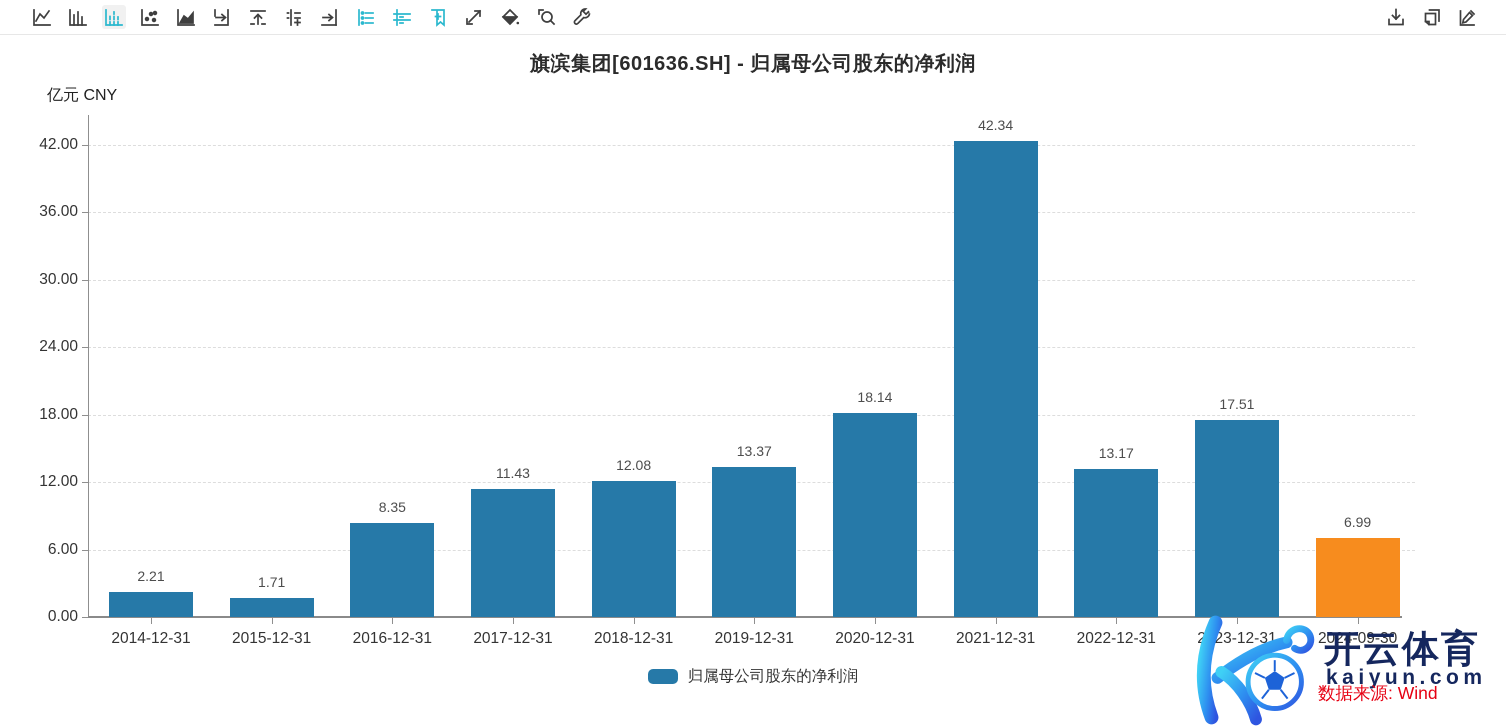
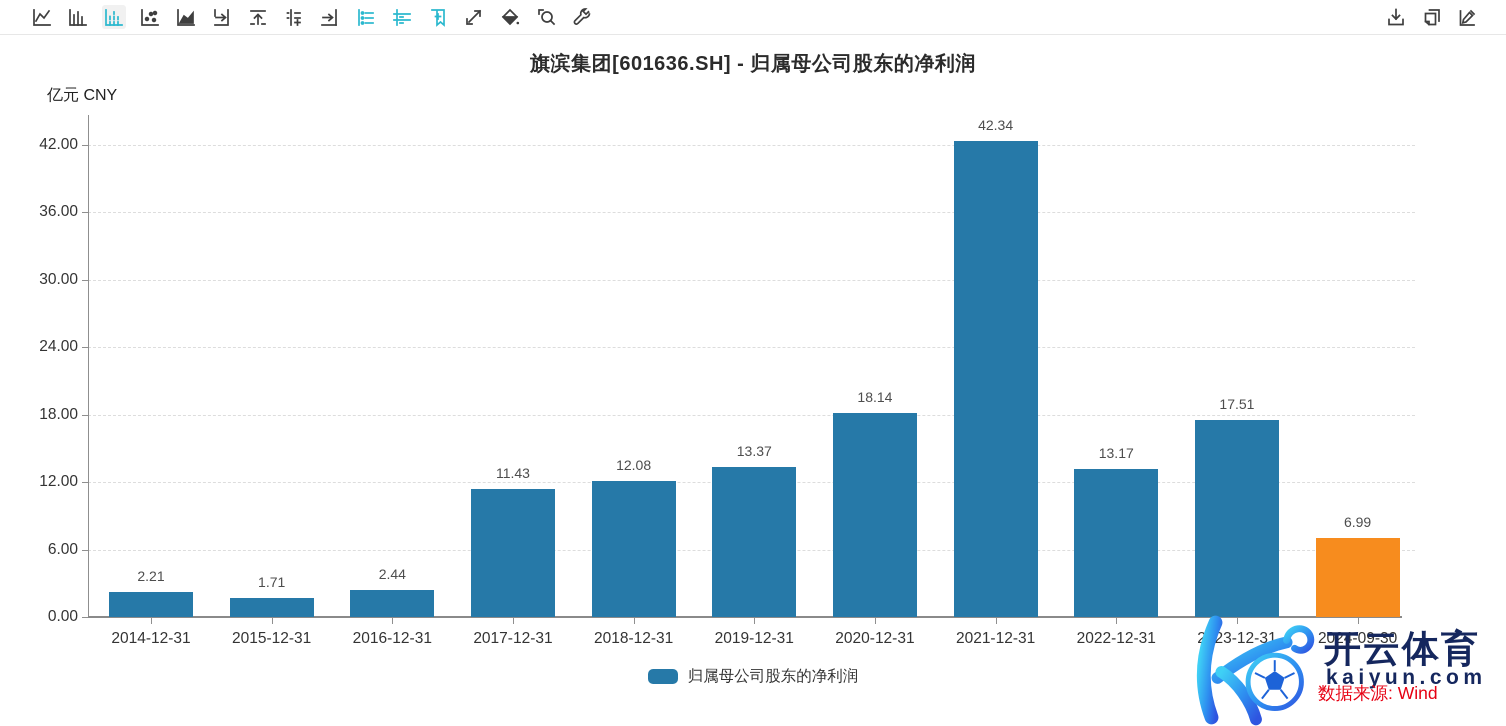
2016-12-31: 8.35 -> 2.44
